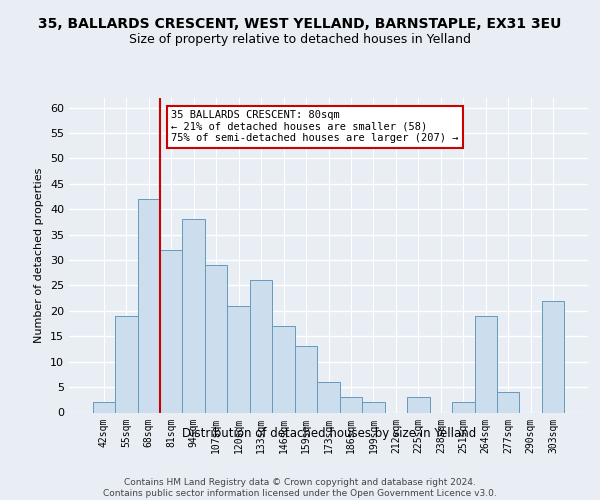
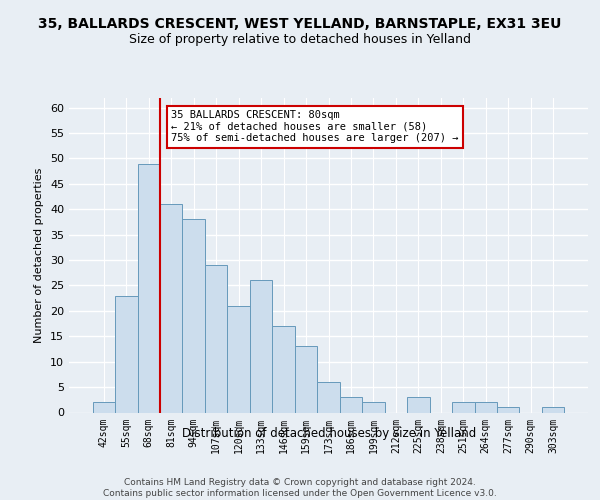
55sqm: 19 -> 23
68sqm: 42 -> 49
81sqm: 32 -> 41
264sqm: 19 -> 2
277sqm: 4 -> 1
303sqm: 22 -> 1
